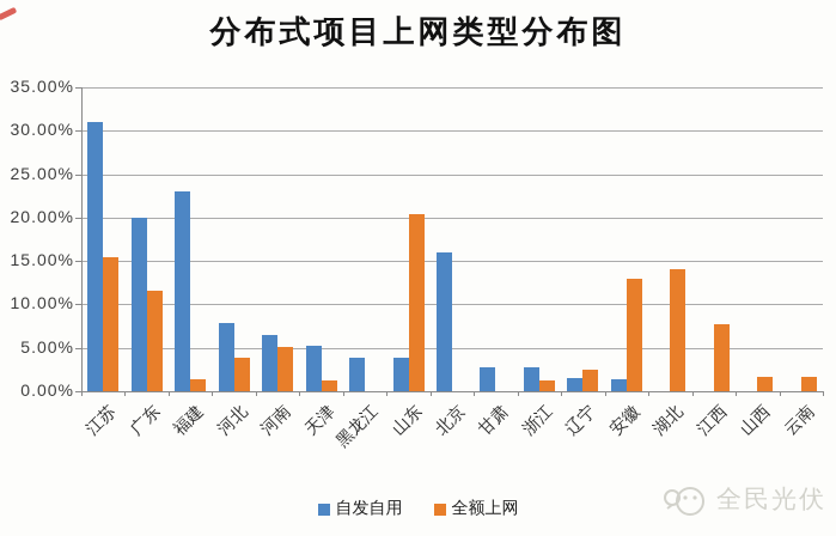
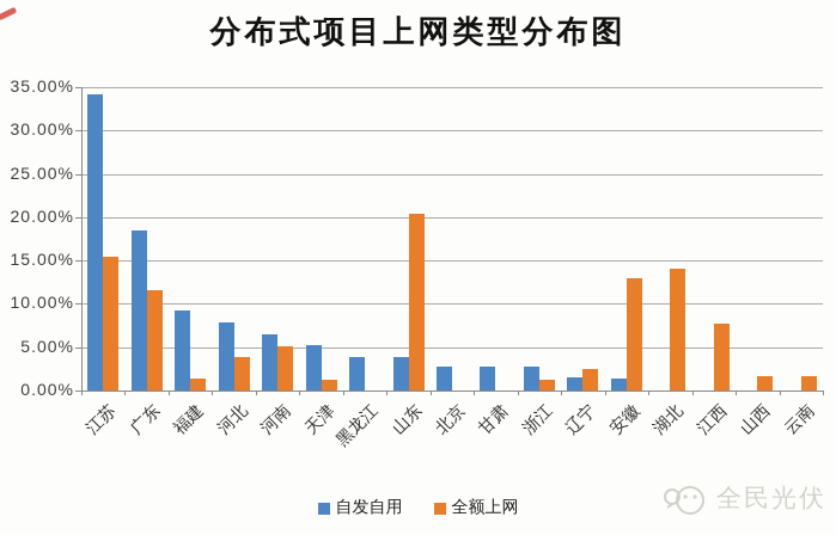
自发自用/江苏: 31% -> 34%
自发自用/广东: 20% -> 18%
自发自用/福建: 23% -> 9%
自发自用/北京: 16% -> 3%
